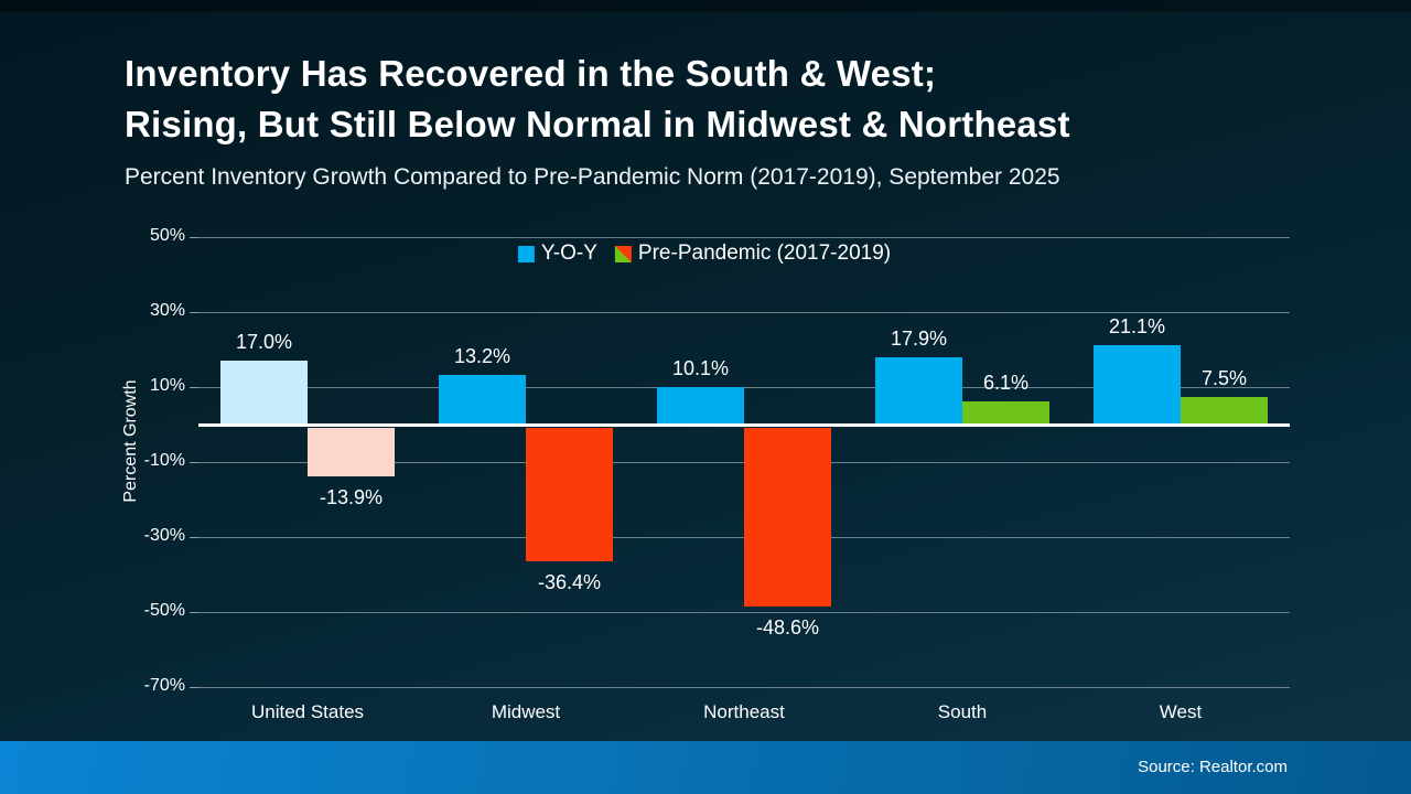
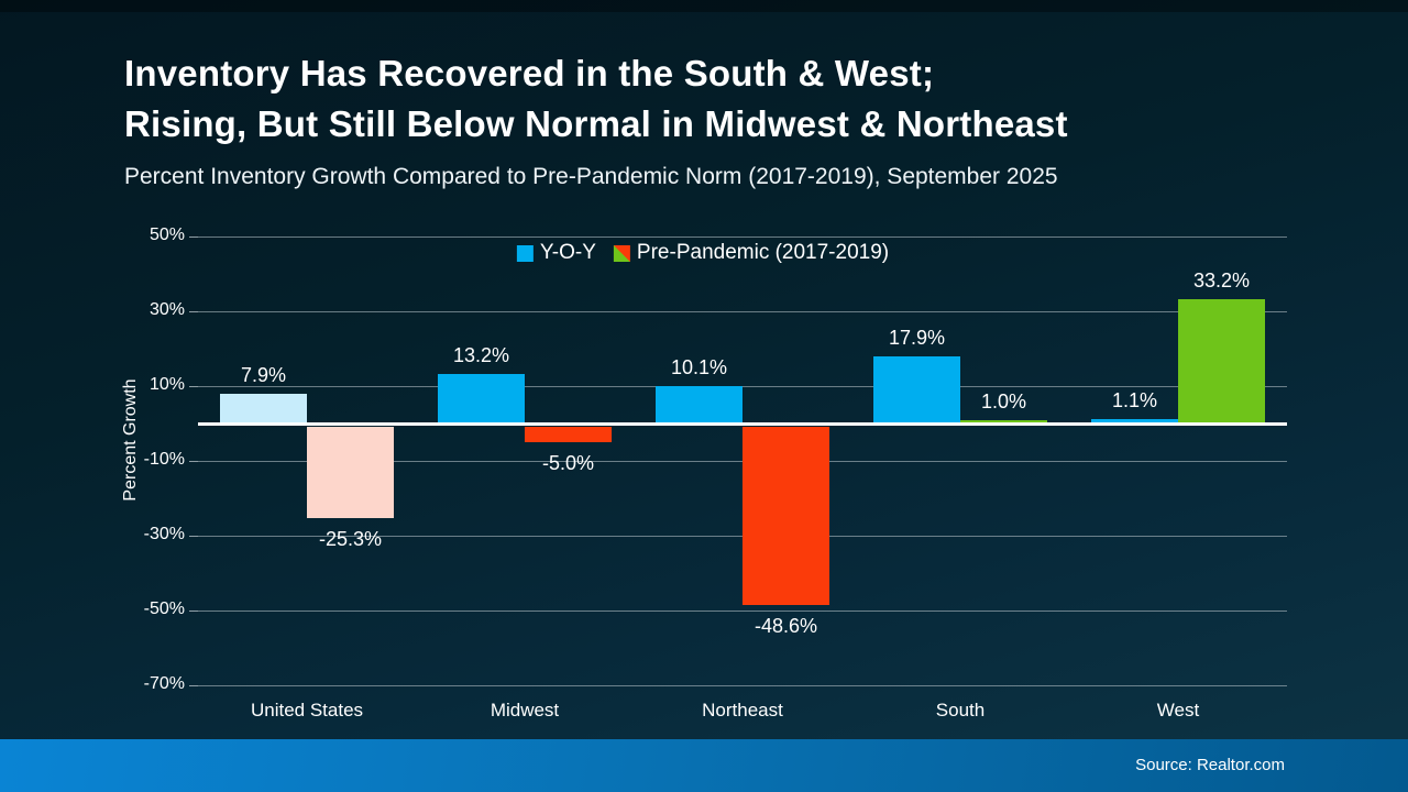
Y-O-Y/United States: 17.0% -> 7.9%
Pre-Pandemic (2017-2019)/United States: -13.9% -> -25.3%
Pre-Pandemic (2017-2019)/Midwest: -36.4% -> -5.0%
Pre-Pandemic (2017-2019)/South: 6.1% -> 1.0%
Y-O-Y/West: 21.1% -> 1.1%
Pre-Pandemic (2017-2019)/West: 7.5% -> 33.2%
